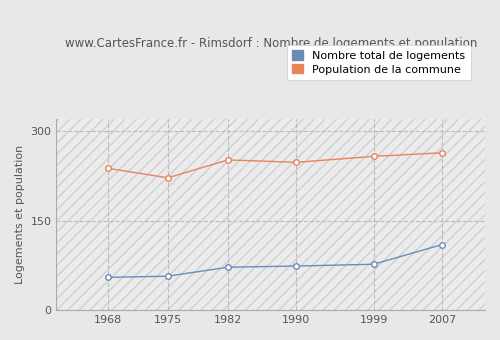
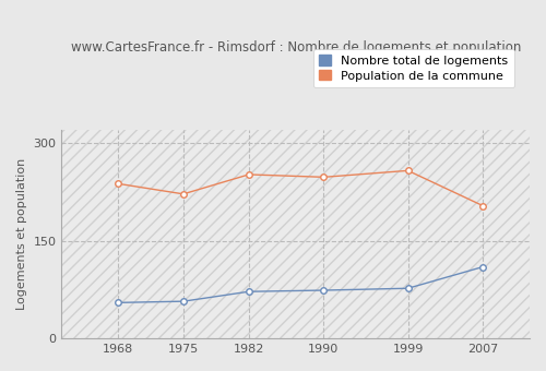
Population de la commune/2007: 264 -> 204
